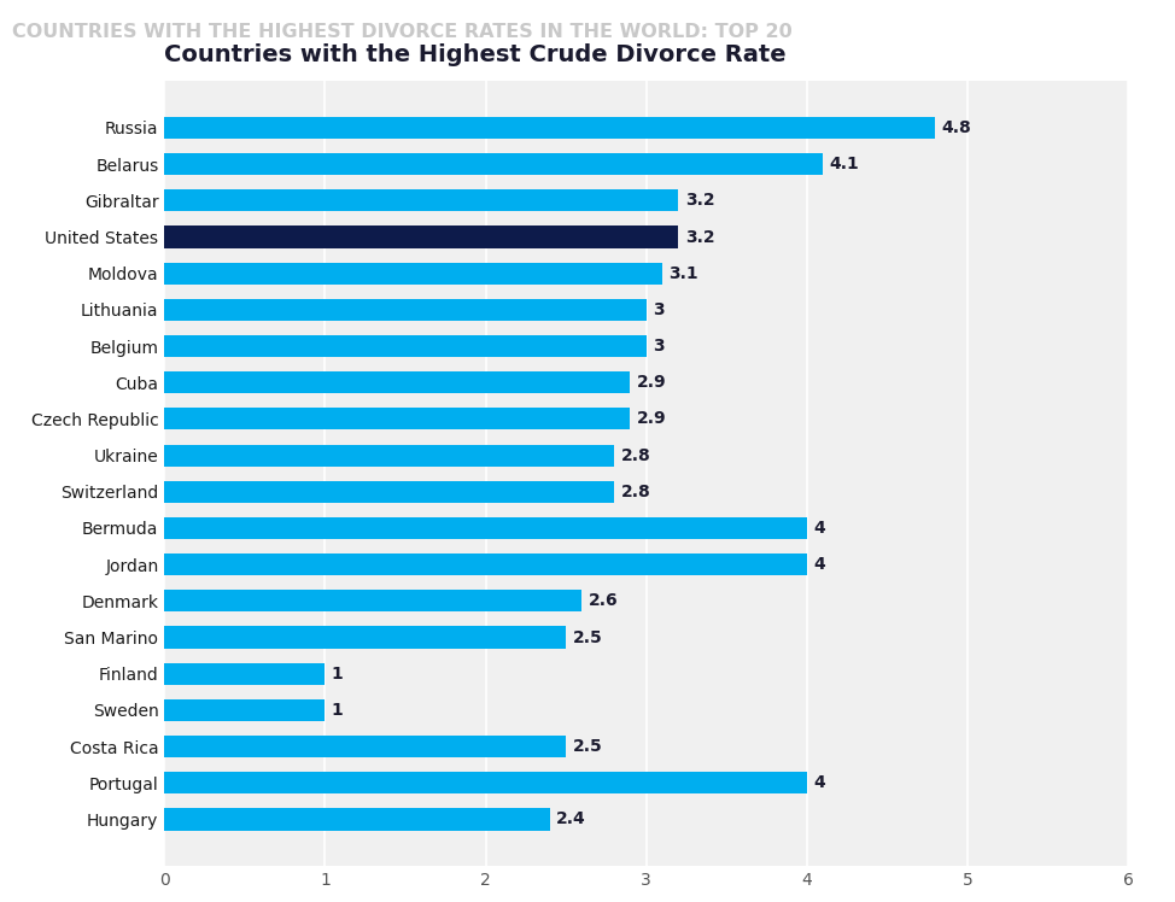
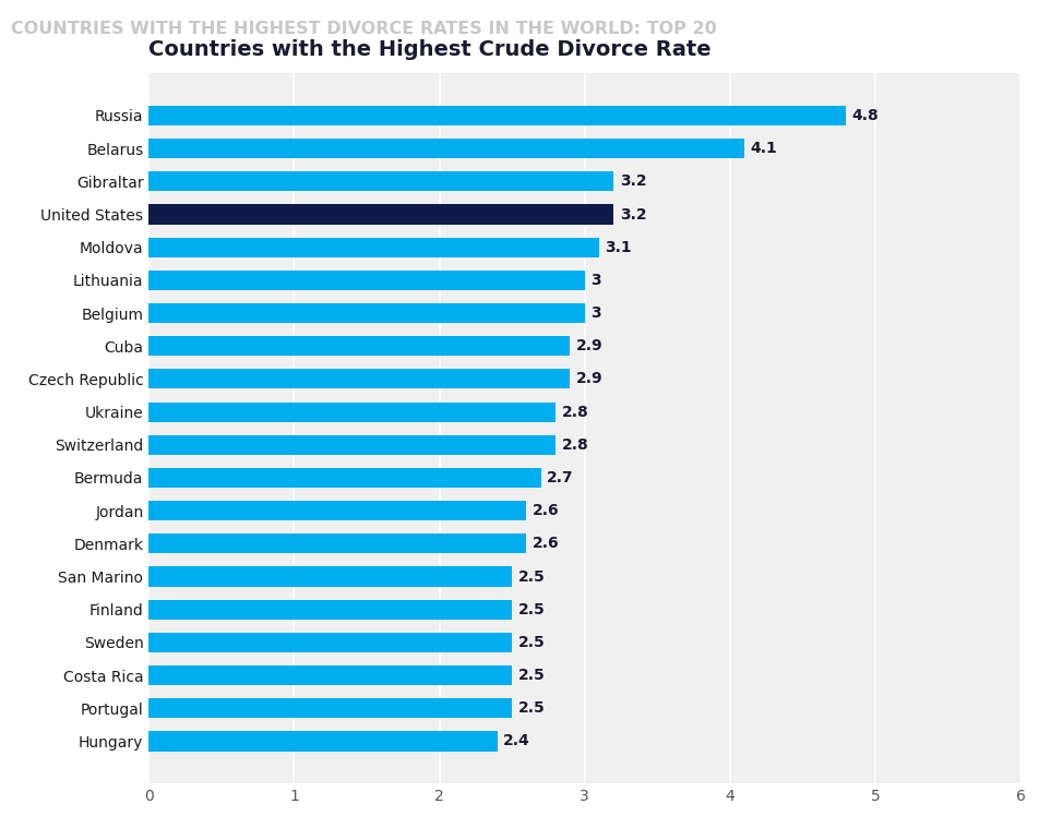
Bermuda: 4 -> 2.7
Jordan: 4 -> 2.6
Finland: 1 -> 2.5
Sweden: 1 -> 2.5
Portugal: 4 -> 2.5
